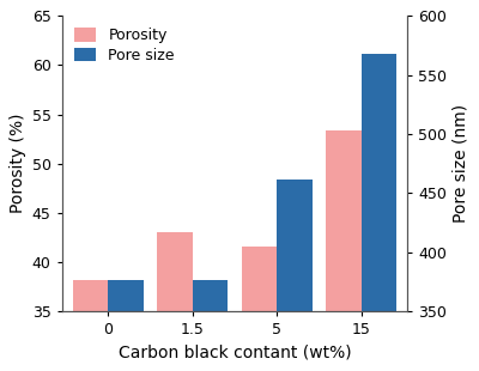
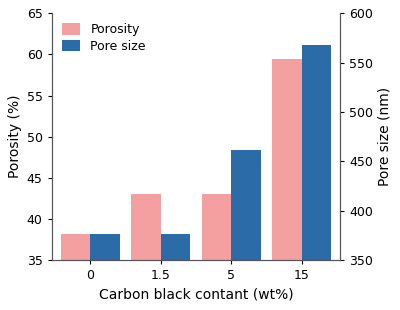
Porosity/5: 41.6 -> 43.0
Porosity/15: 53.4 -> 59.5
